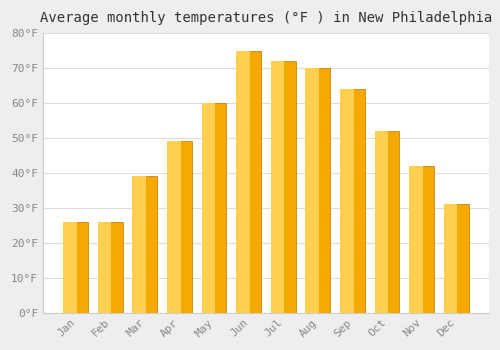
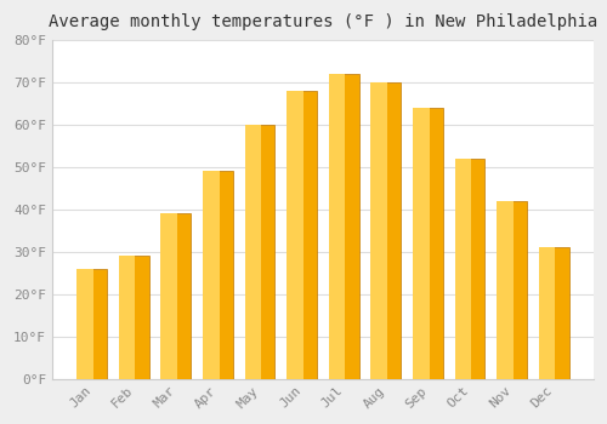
Feb: 26°F -> 29°F
Jun: 75°F -> 68°F
